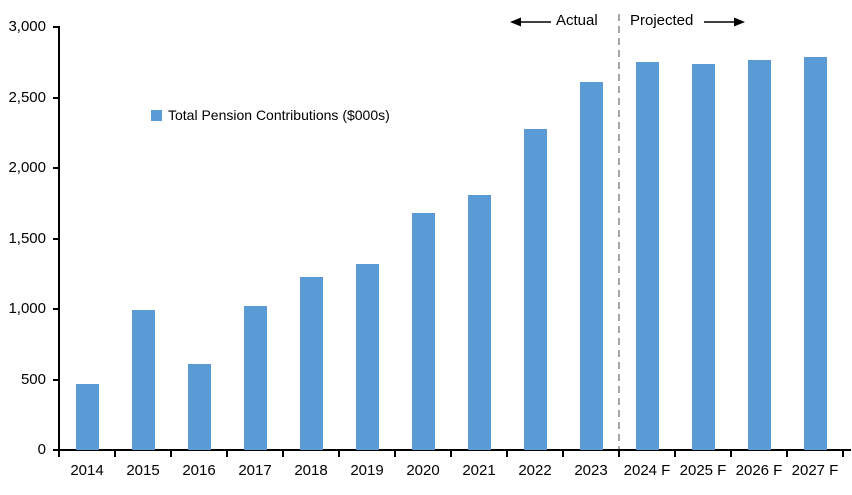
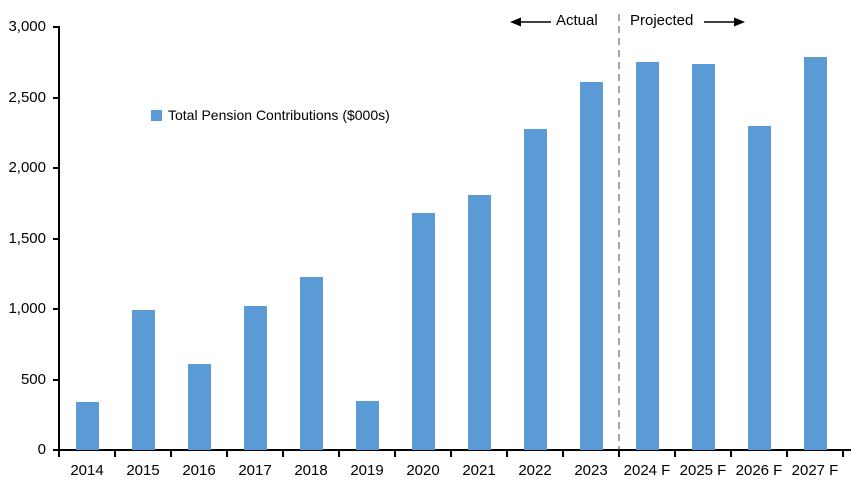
2014: 470 -> 340
2019: 1320 -> 350
2026 F: 2760 -> 2300
